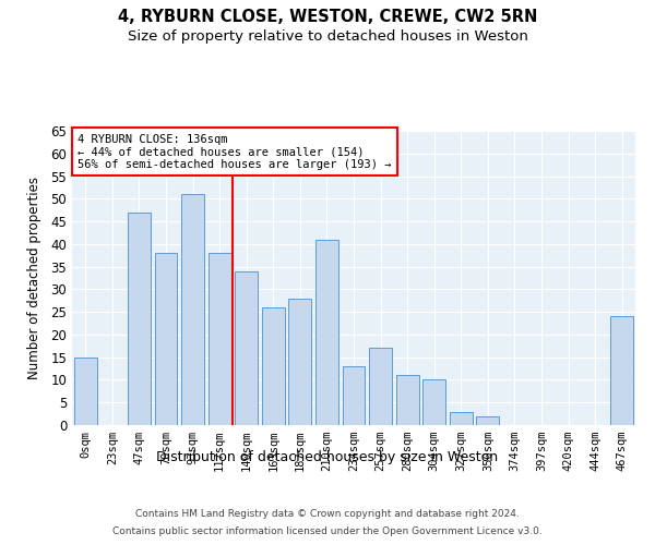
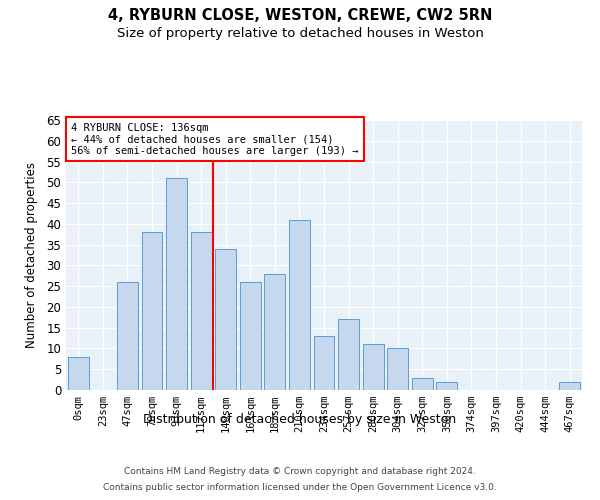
0sqm: 15 -> 8
47sqm: 47 -> 26
467sqm: 24 -> 2
